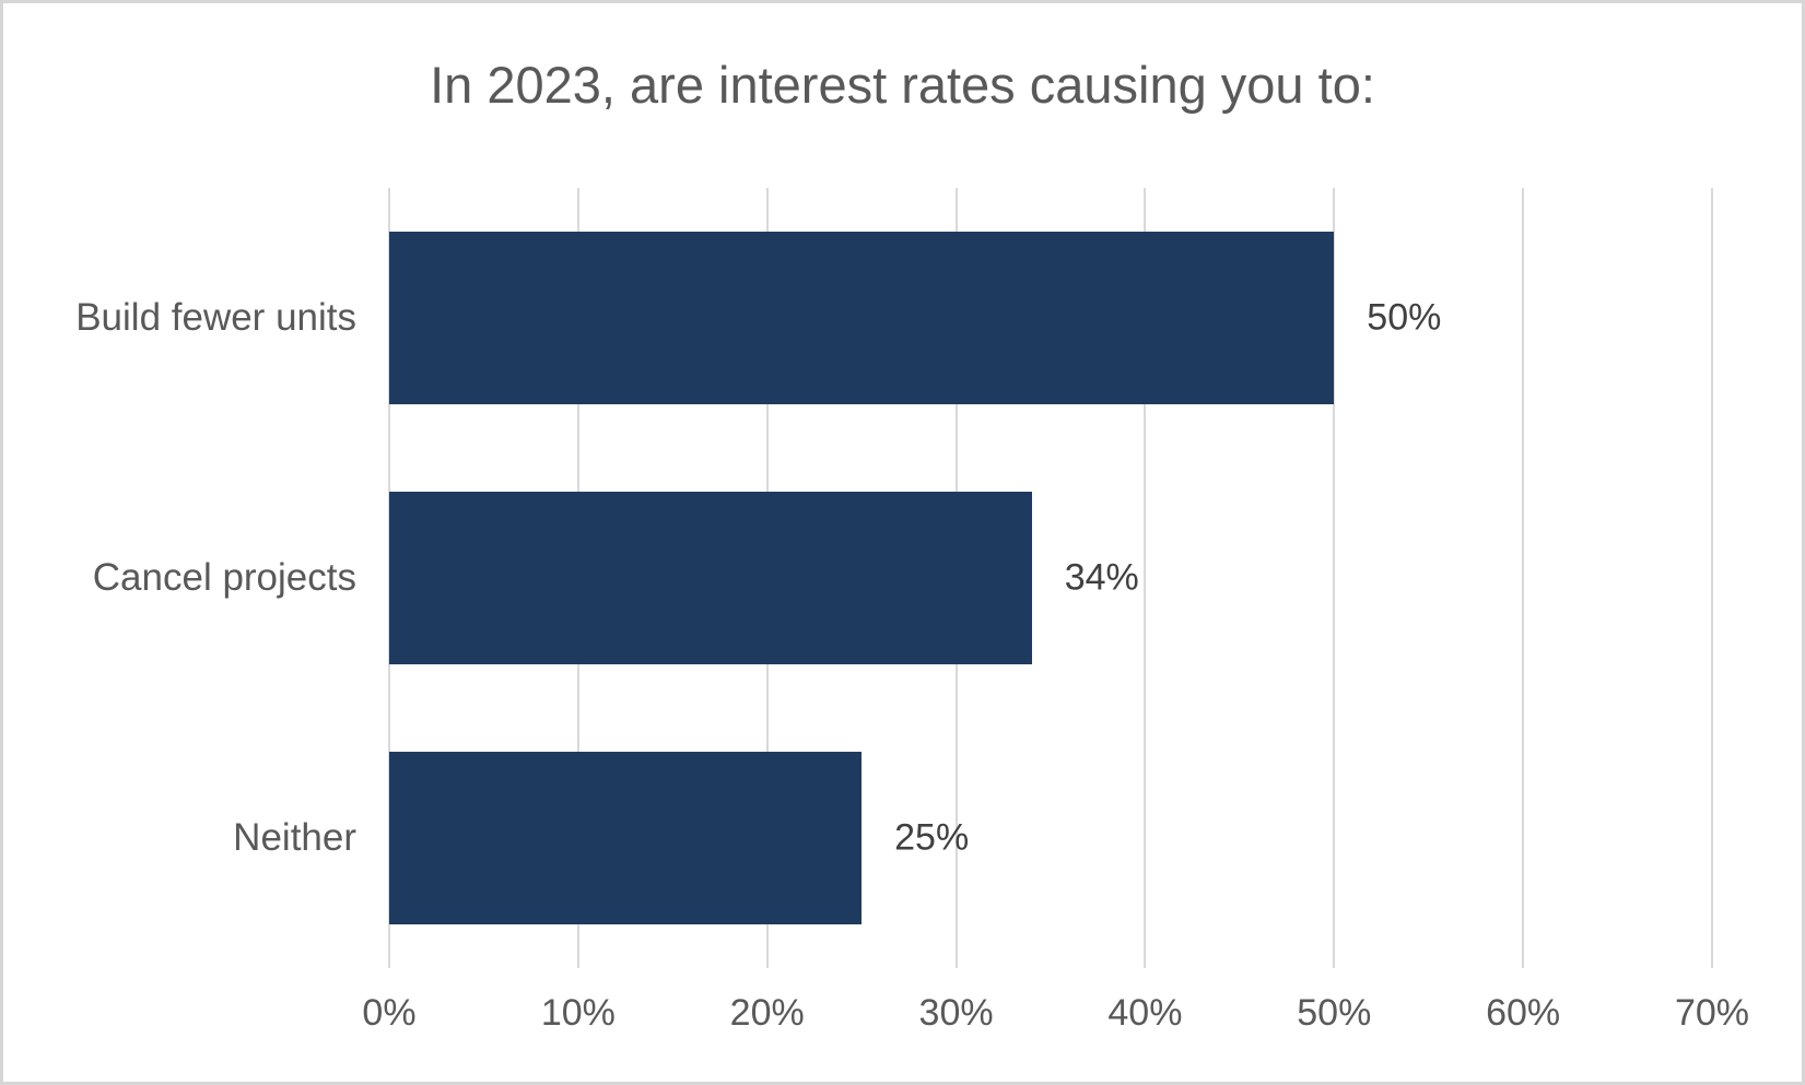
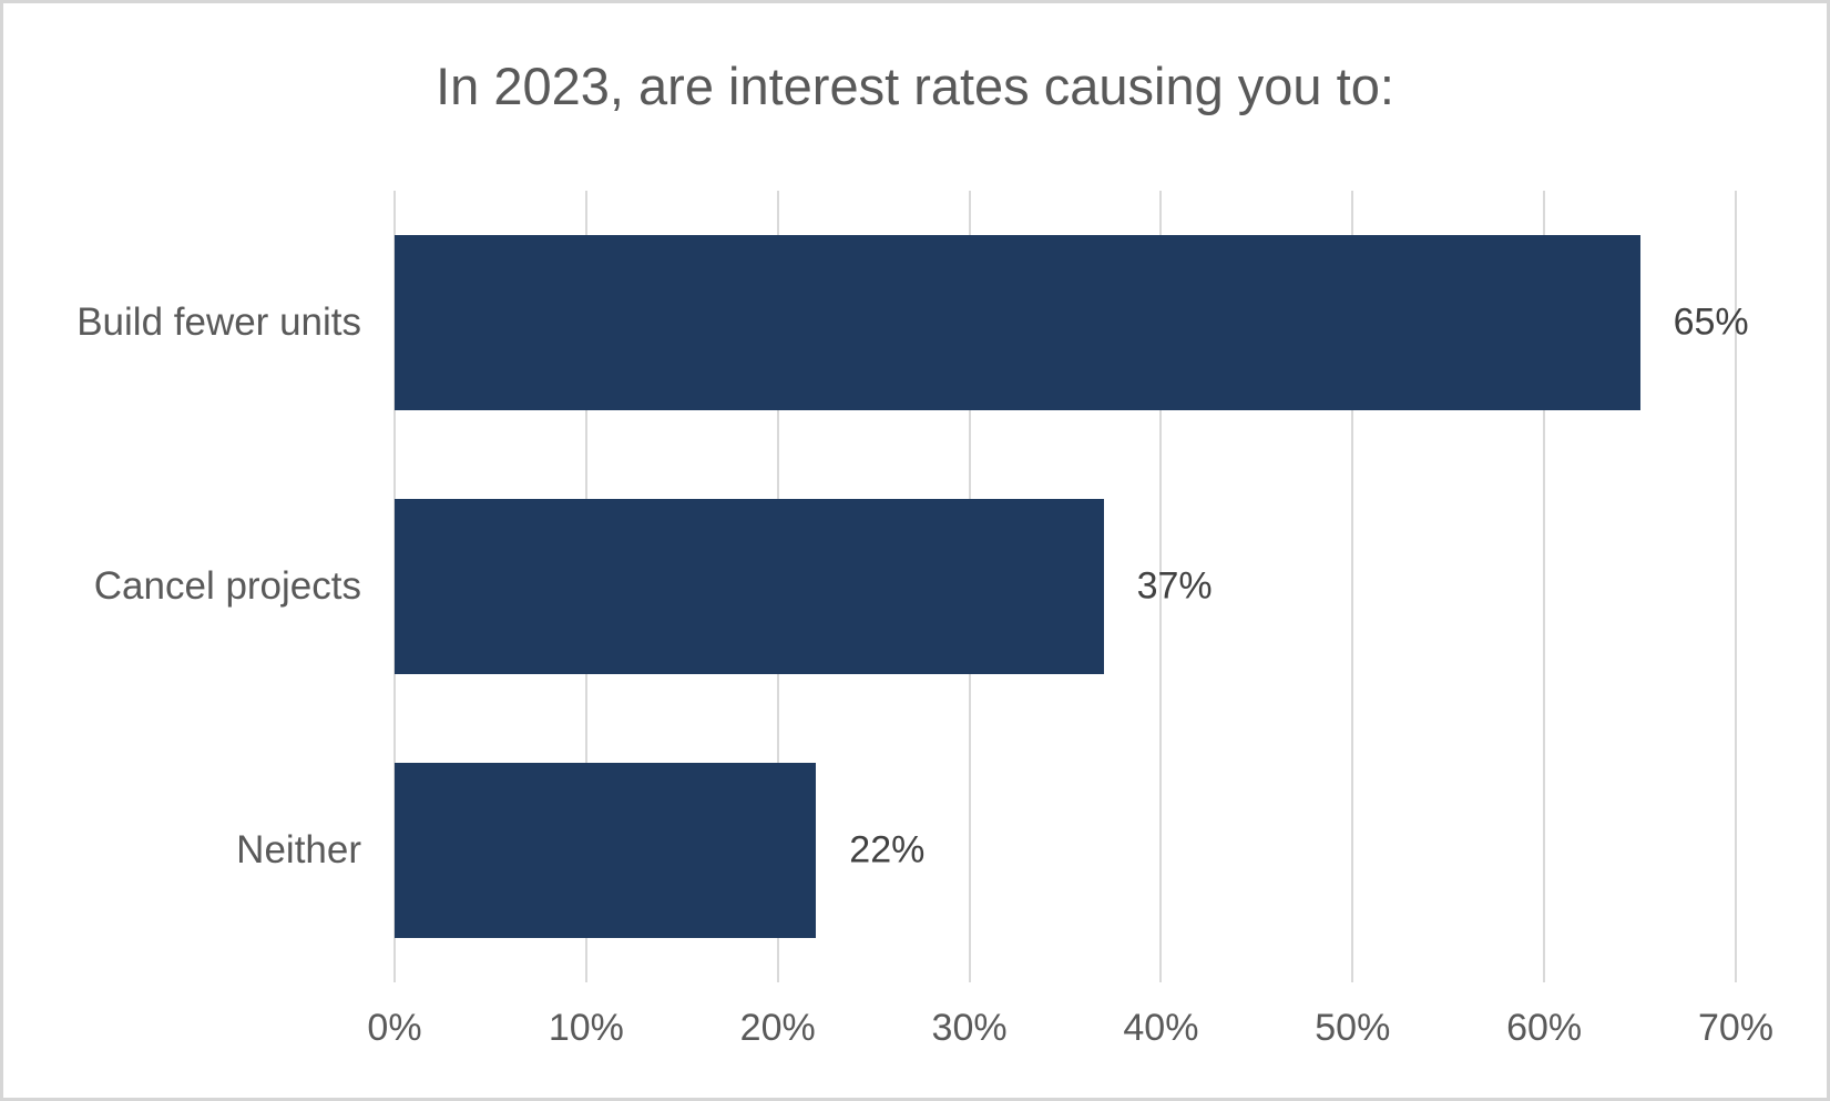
Build fewer units: 50% -> 65%
Cancel projects: 34% -> 37%
Neither: 25% -> 22%
